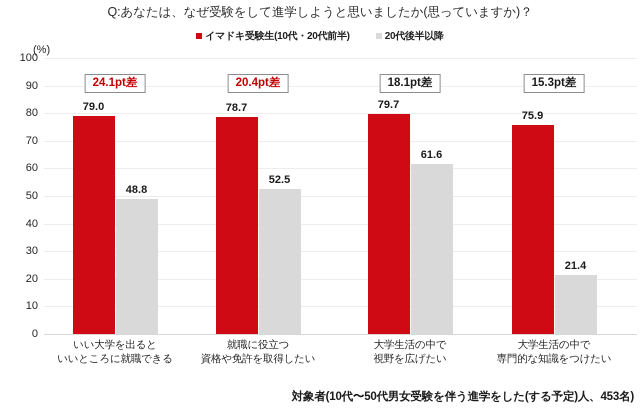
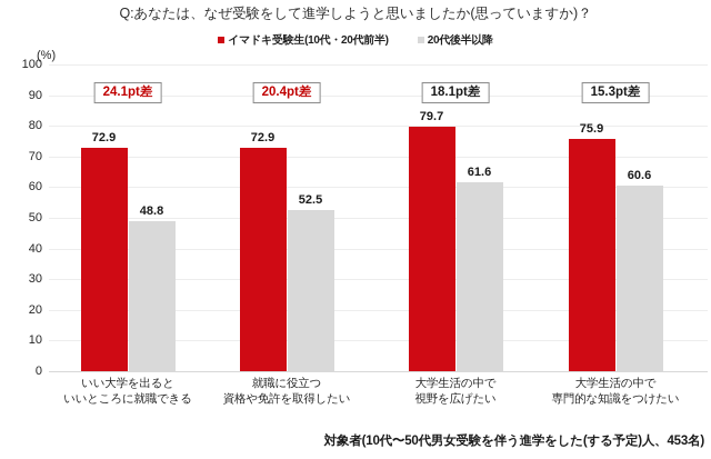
イマドキ受験生(10代・20代前半)/いい大学を出るといいところに就職できる: 79.0 -> 72.9
イマドキ受験生(10代・20代前半)/就職に役立つ資格や免許を取得したい: 78.7 -> 72.9
20代後半以降/大学生活の中で専門的な知識をつけたい: 21.4 -> 60.6
